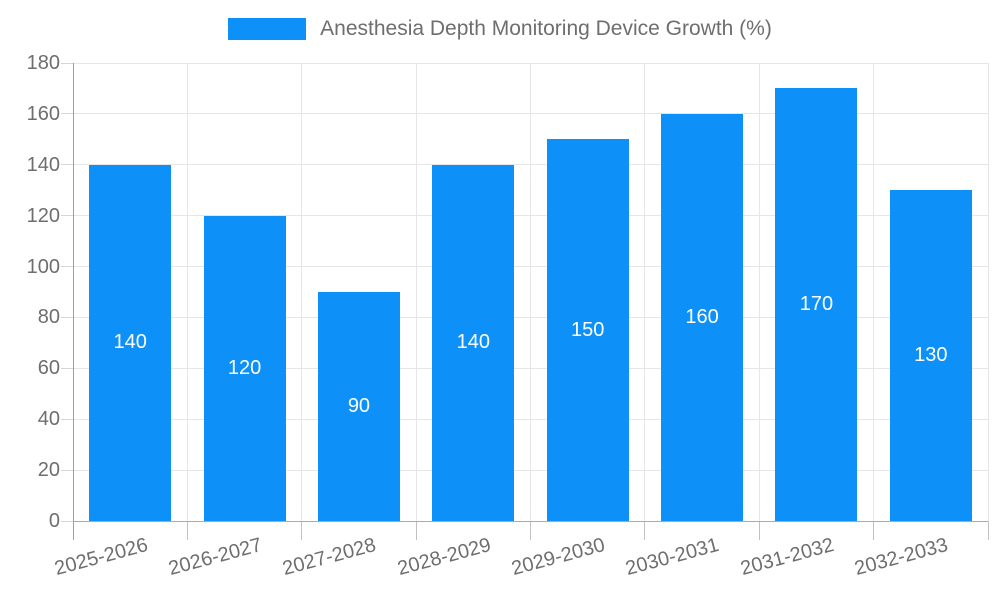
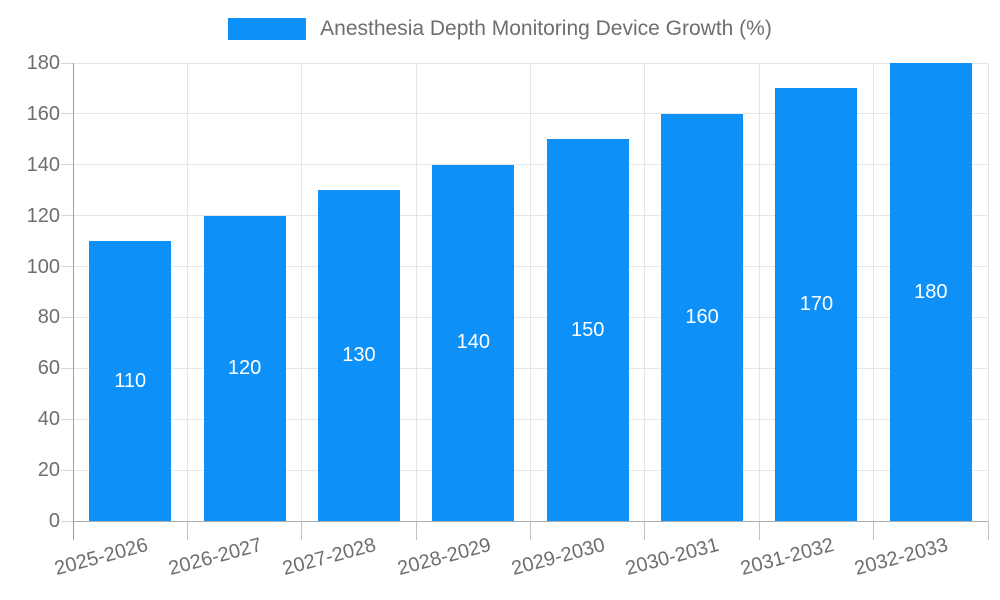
2025-2026: 140 -> 110
2027-2028: 90 -> 130
2032-2033: 130 -> 180
